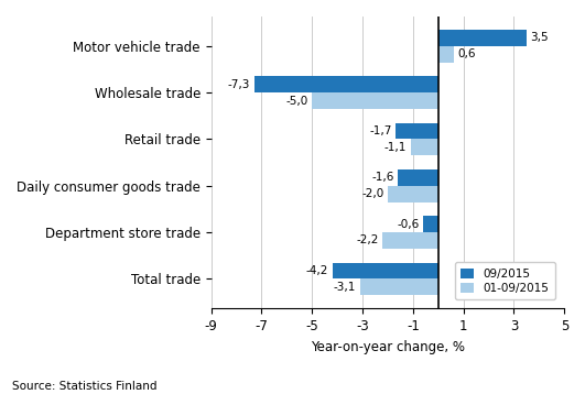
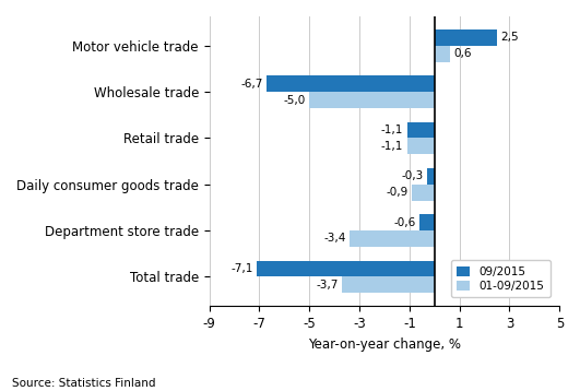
09/2015/Motor vehicle trade: 3,5 -> 2,5
09/2015/Wholesale trade: -7,3 -> -6,7
09/2015/Retail trade: -1,7 -> -1,1
09/2015/Daily consumer goods trade: -1,6 -> -0,3
01-09/2015/Daily consumer goods trade: -2,0 -> -0,9
01-09/2015/Department store trade: -2,2 -> -3,4
09/2015/Total trade: -4,2 -> -7,1
01-09/2015/Total trade: -3,1 -> -3,7
